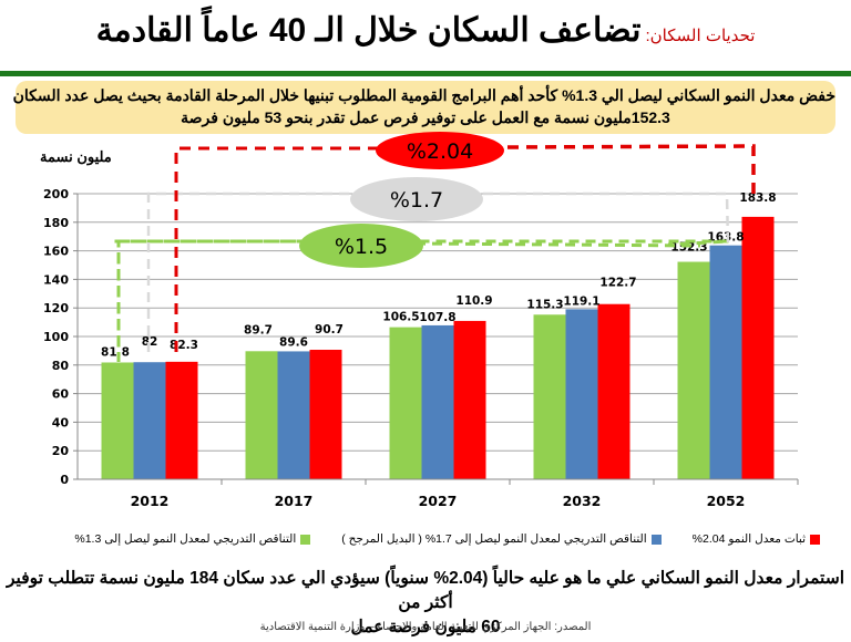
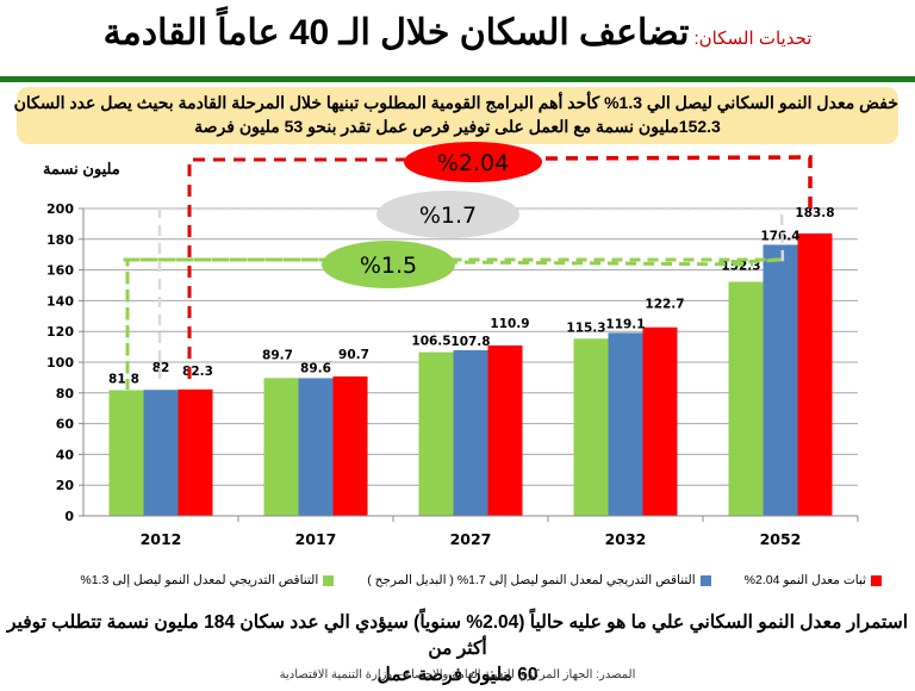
التناقص التدريجي لمعدل النمو ليصل إلى 1.7% ( البديل المرجح )/2052: 163.8 -> 176.4
